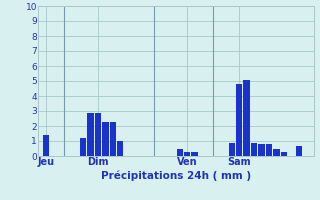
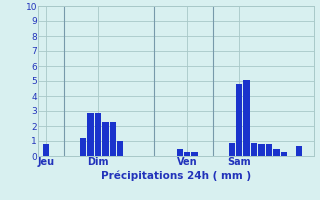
Jeu: 1.4 -> 0.8
